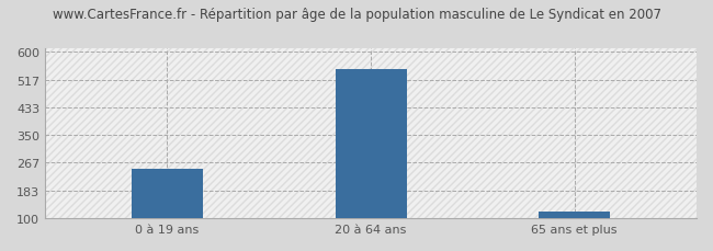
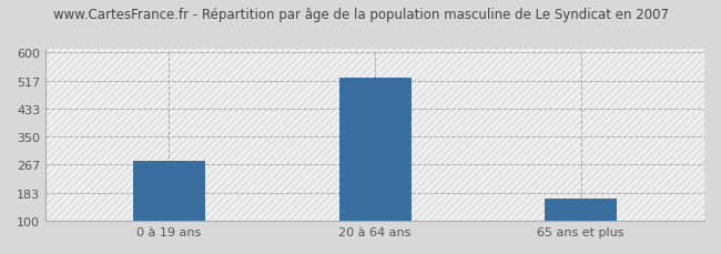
0 à 19 ans: 248 -> 280
20 à 64 ans: 548 -> 525
65 ans et plus: 120 -> 165
